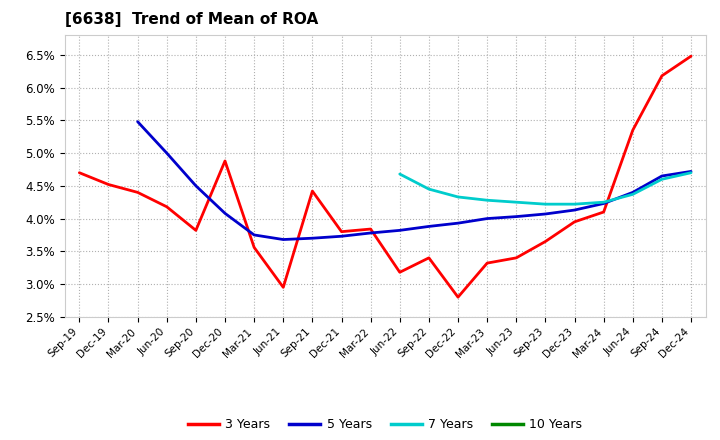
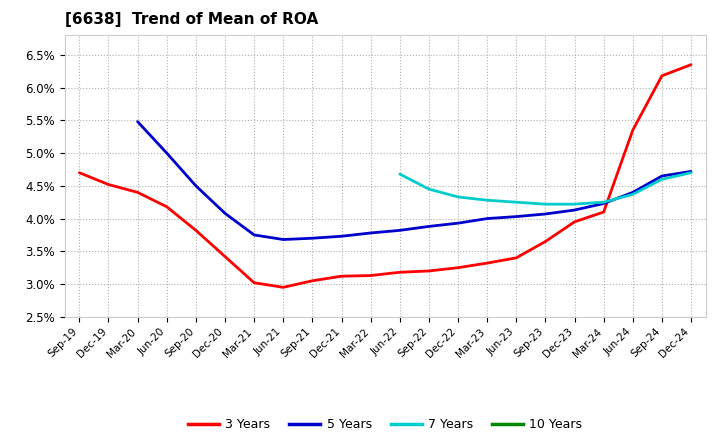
3 Years/Dec-20: 4.88% -> 3.42%
3 Years/Mar-21: 3.56% -> 3.02%
3 Years/Sep-21: 4.42% -> 3.05%
3 Years/Dec-21: 3.80% -> 3.12%
3 Years/Mar-22: 3.84% -> 3.13%
3 Years/Sep-22: 3.40% -> 3.20%
3 Years/Dec-22: 2.80% -> 3.25%
3 Years/Dec-24: 6.48% -> 6.35%
